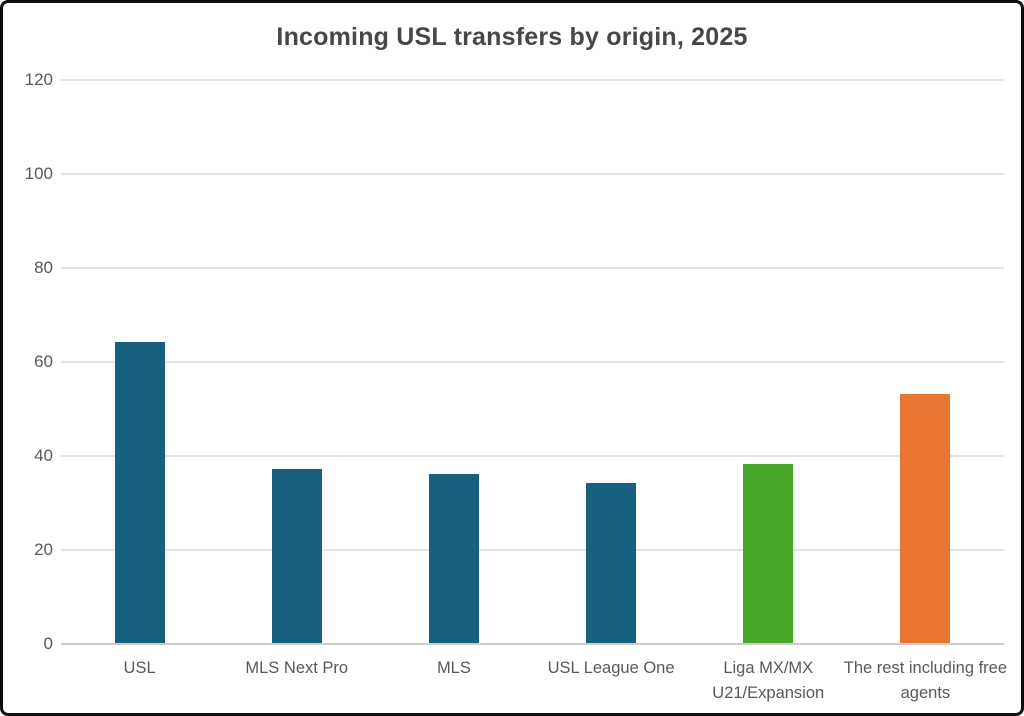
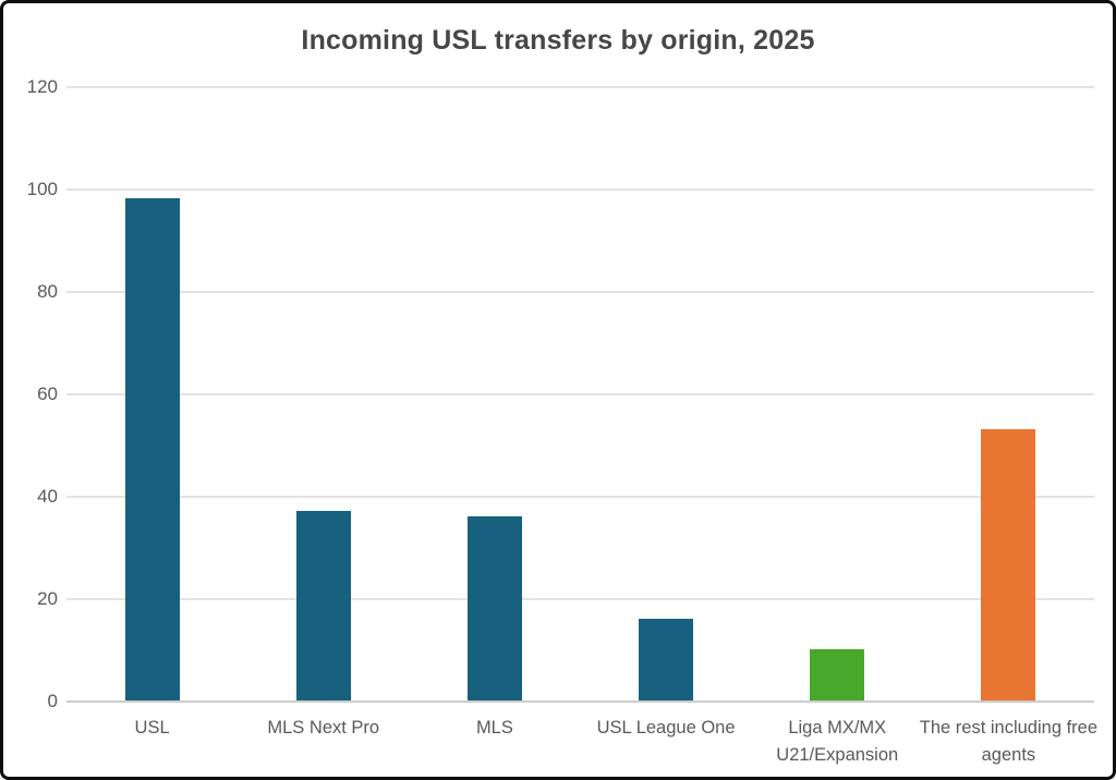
USL: 64 -> 98
USL League One: 34 -> 16
Liga MX/MX U21/Expansion: 38 -> 10
